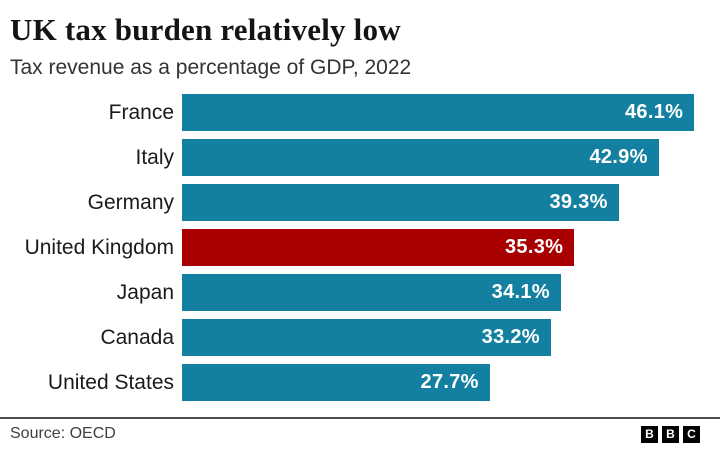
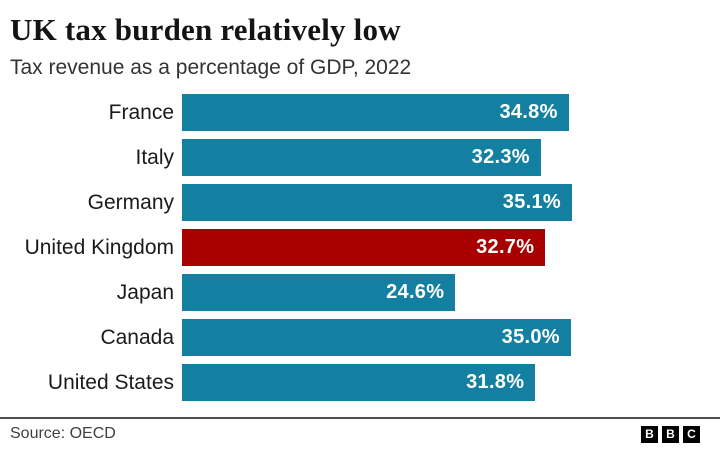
France: 46.1% -> 34.8%
Italy: 42.9% -> 32.3%
Germany: 39.3% -> 35.1%
United Kingdom: 35.3% -> 32.7%
Japan: 34.1% -> 24.6%
Canada: 33.2% -> 35.0%
United States: 27.7% -> 31.8%
